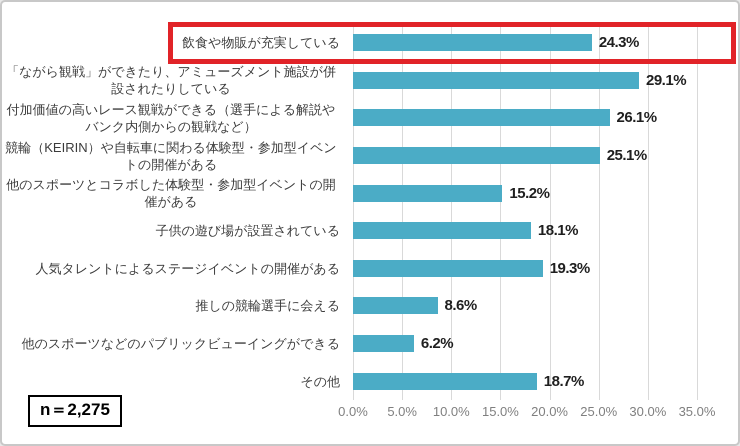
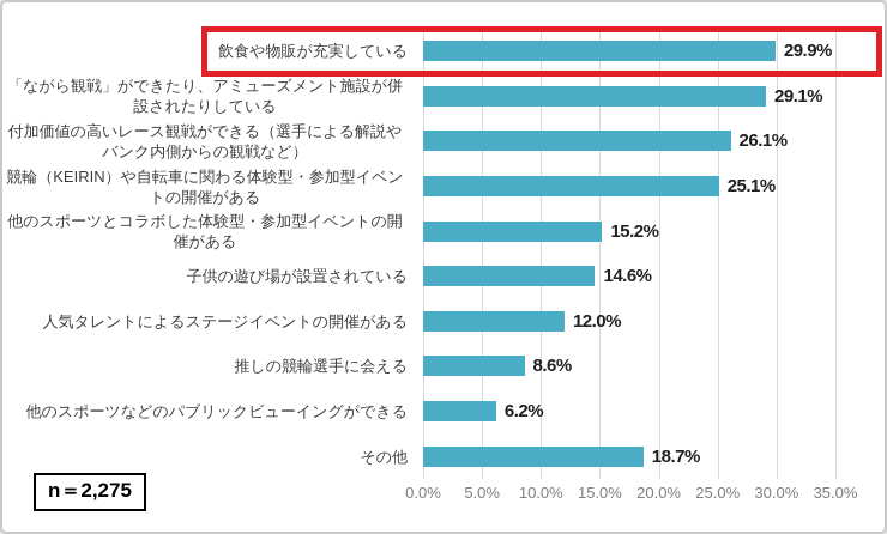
飲食や物販が充実している: 24.3% -> 29.9%
子供の遊び場が設置されている: 18.1% -> 14.6%
人気タレントによるステージイベントの開催がある: 19.3% -> 12.0%
